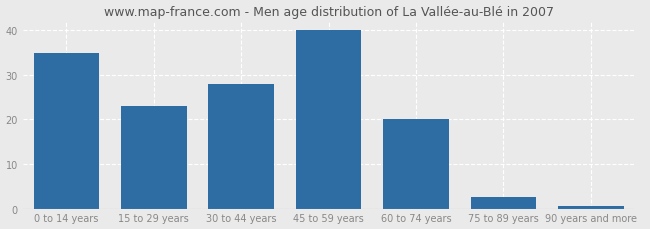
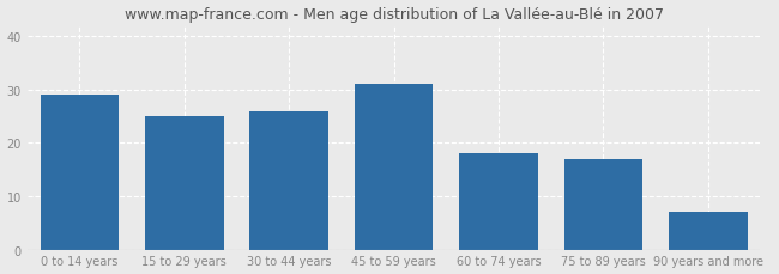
0 to 14 years: 35.0 -> 29.0
15 to 29 years: 23.0 -> 25.0
30 to 44 years: 28.0 -> 26.0
45 to 59 years: 40.0 -> 31.0
60 to 74 years: 20.0 -> 18.0
75 to 89 years: 2.5 -> 17.0
90 years and more: 0.5 -> 7.0
